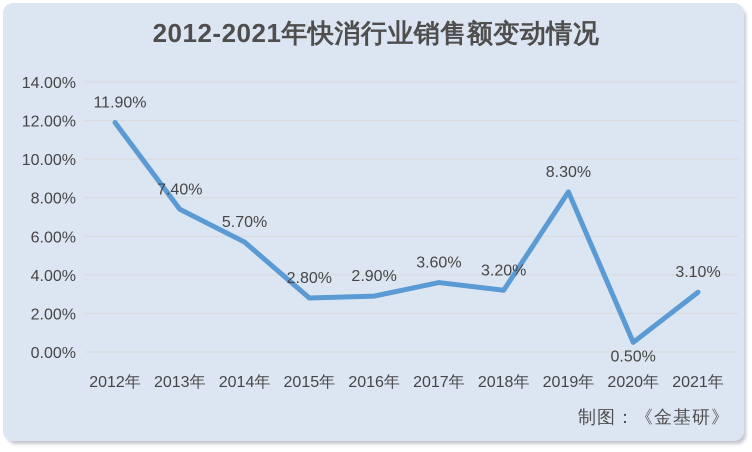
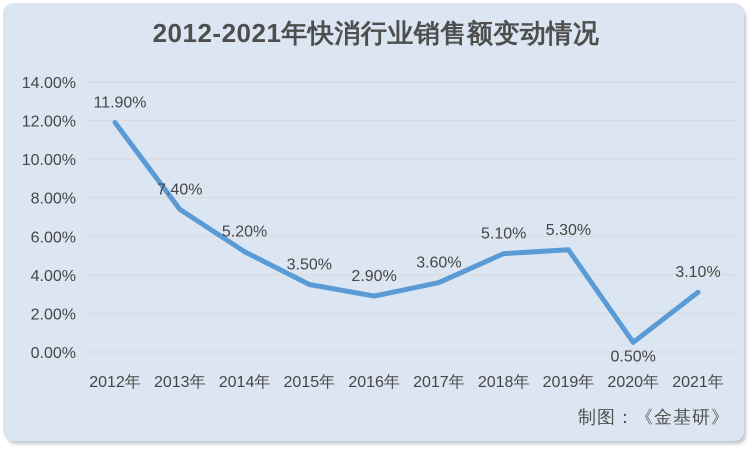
2014年: 5.70% -> 5.20%
2015年: 2.80% -> 3.50%
2018年: 3.20% -> 5.10%
2019年: 8.30% -> 5.30%
